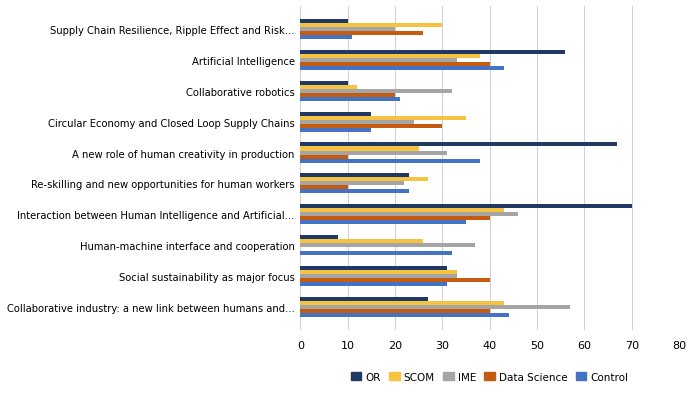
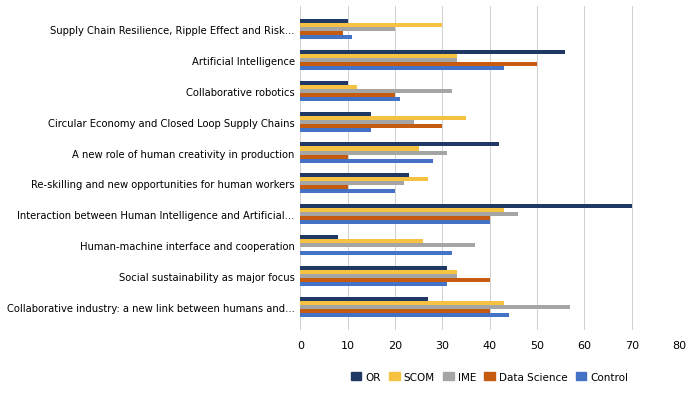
Data Science/Supply Chain Resilience, Ripple Effect and Risk...: 26 -> 9
SCOM/Artificial Intelligence: 38 -> 33
Data Science/Artificial Intelligence: 40 -> 50
OR/A new role of human creativity in production: 67 -> 42
Control/A new role of human creativity in production: 38 -> 28
Control/Re-skilling and new opportunities for human workers: 23 -> 20
Control/Interaction between Human Intelligence and Artificial...: 35 -> 40
